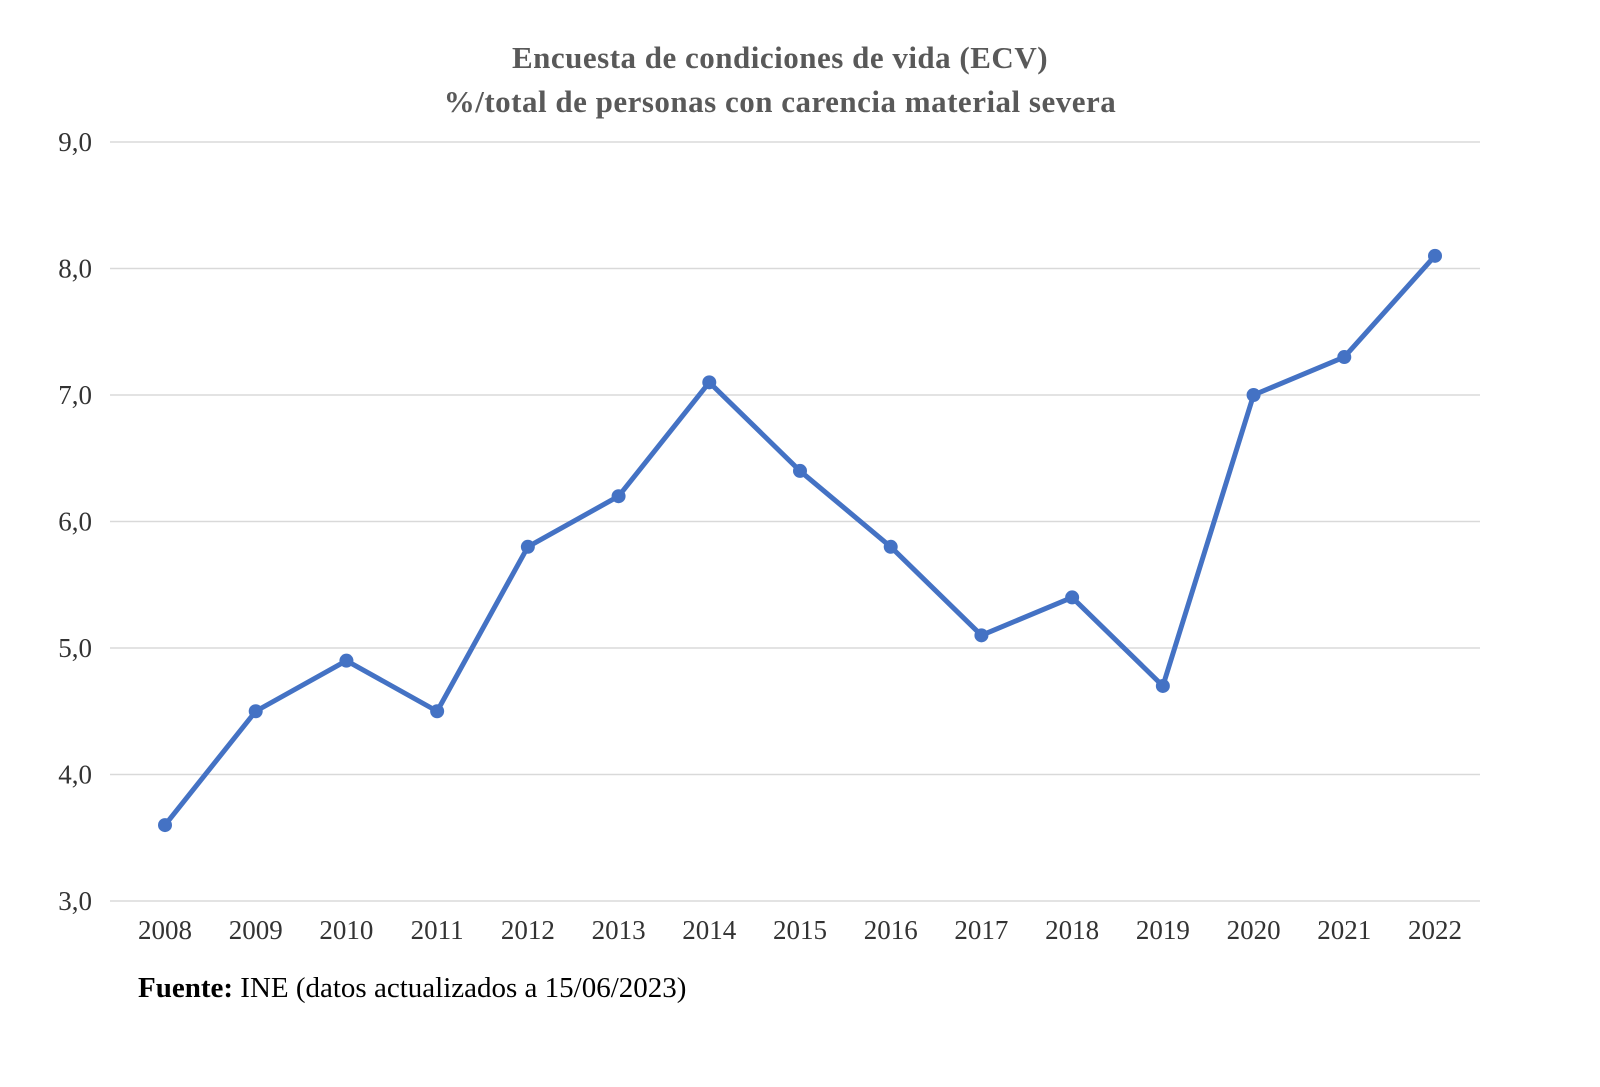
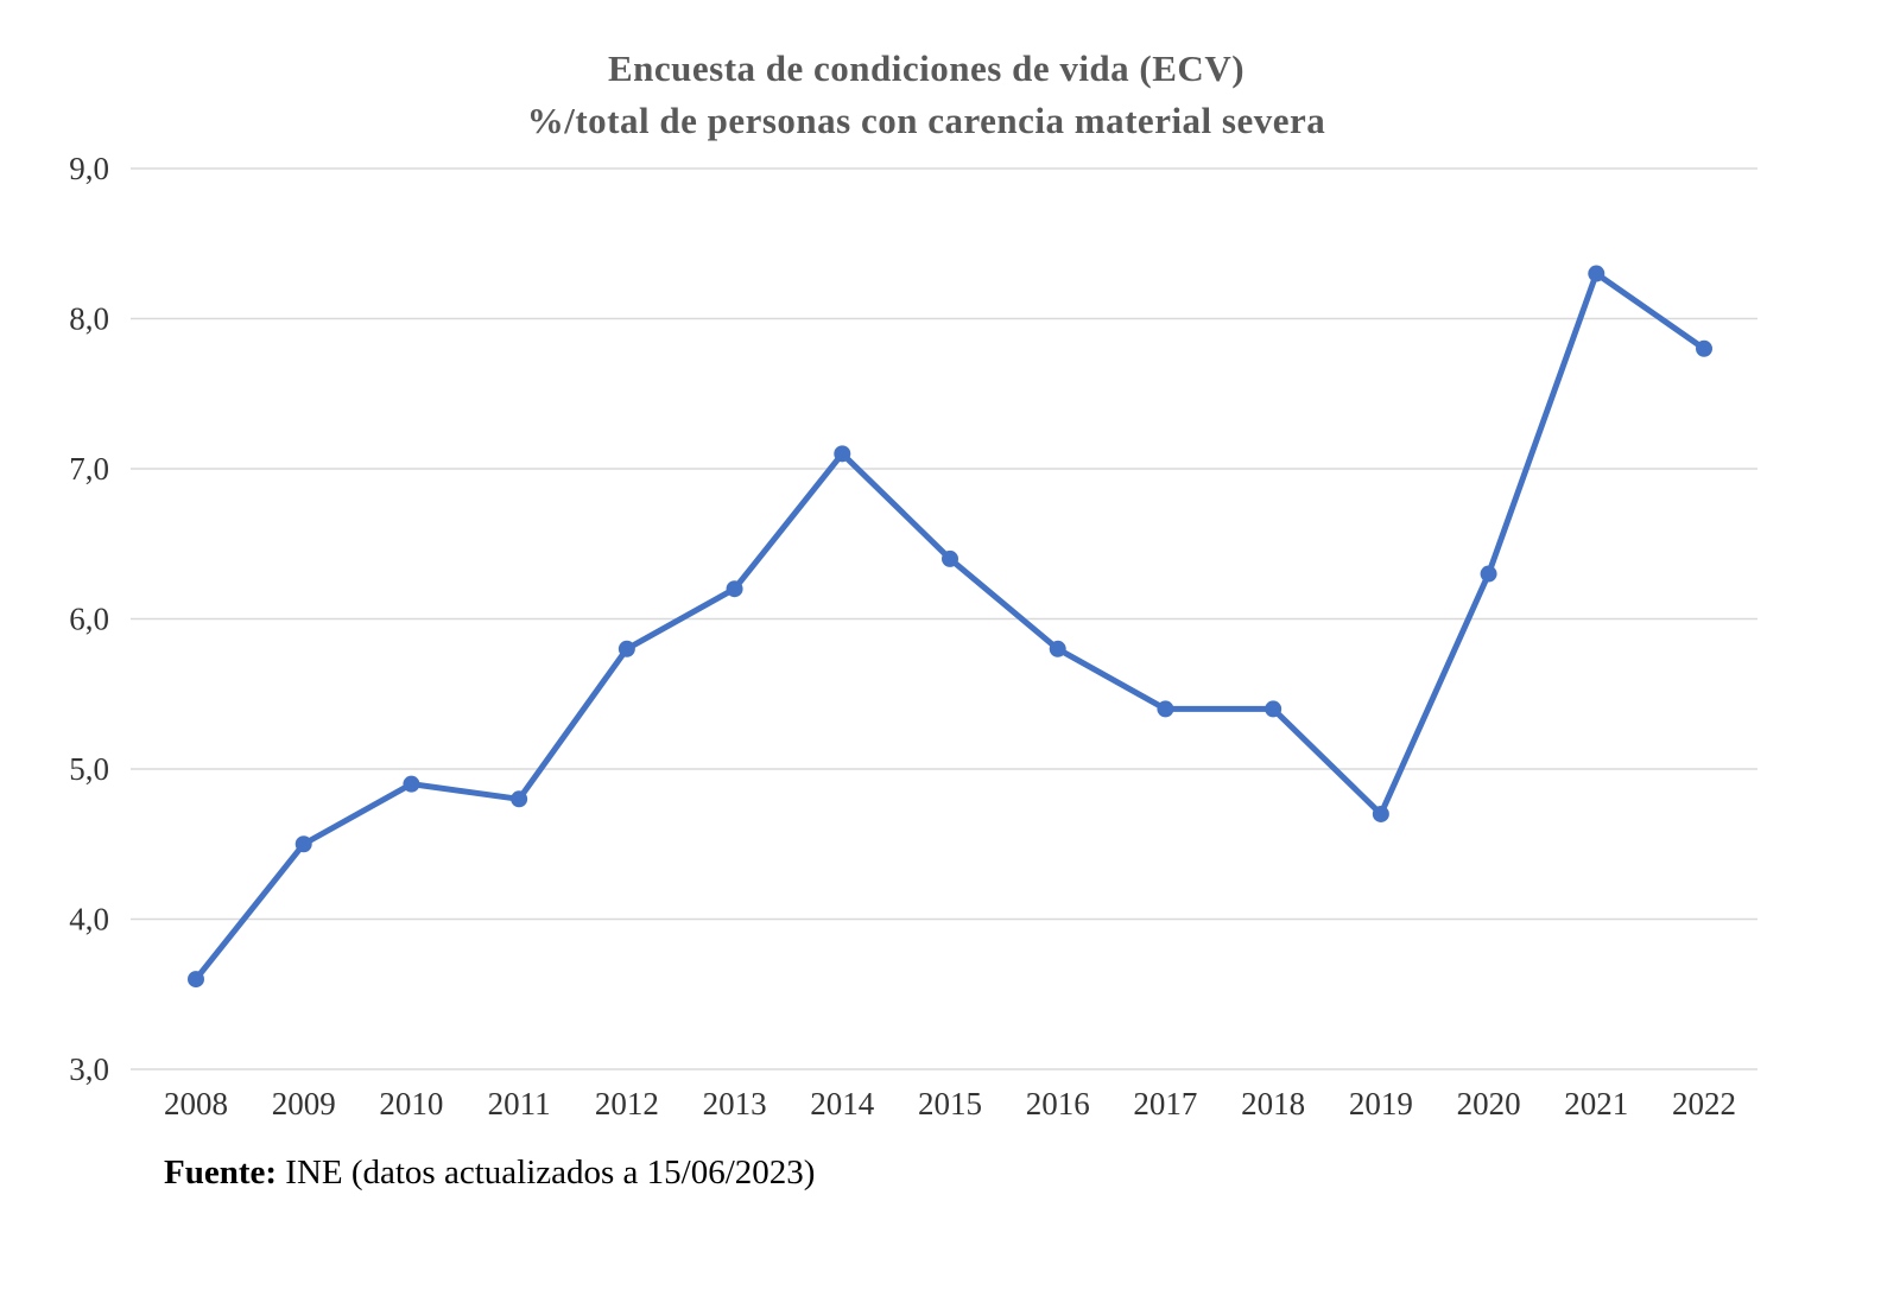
2011: 4,5 -> 4,8
2017: 5,1 -> 5,4
2020: 7,0 -> 6,3
2021: 7,3 -> 8,3
2022: 8,1 -> 7,8
